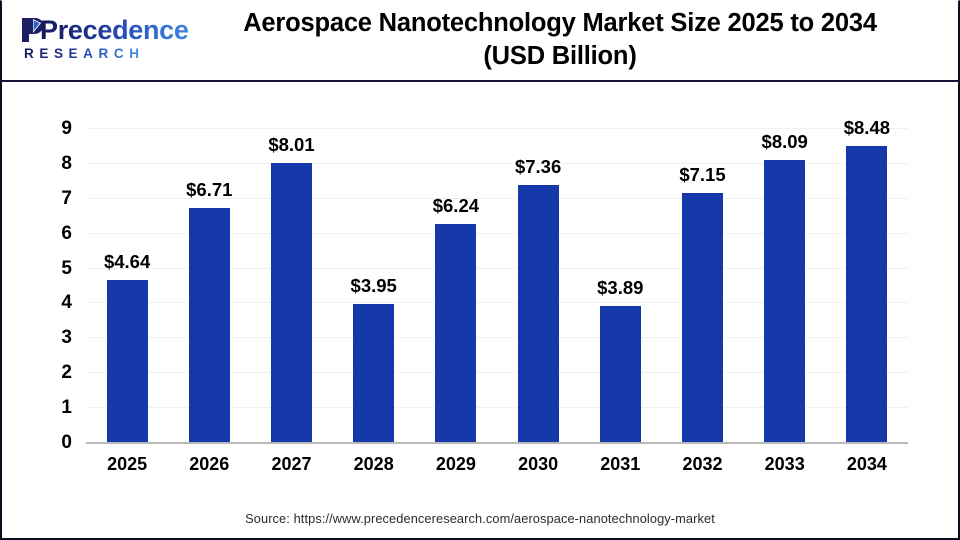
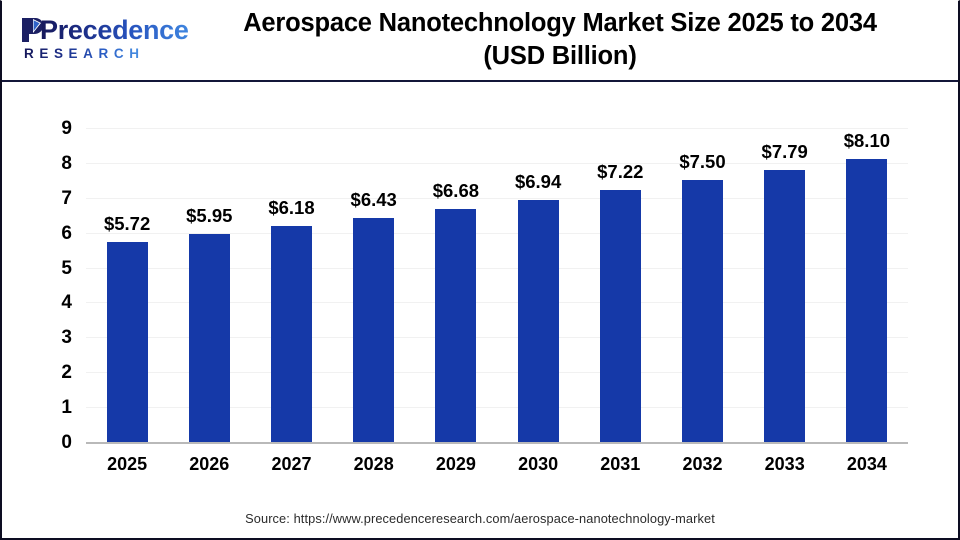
2025: $4.64 -> $5.72
2026: $6.71 -> $5.95
2027: $8.01 -> $6.18
2028: $3.95 -> $6.43
2029: $6.24 -> $6.68
2030: $7.36 -> $6.94
2031: $3.89 -> $7.22
2032: $7.15 -> $7.50
2033: $8.09 -> $7.79
2034: $8.48 -> $8.10
